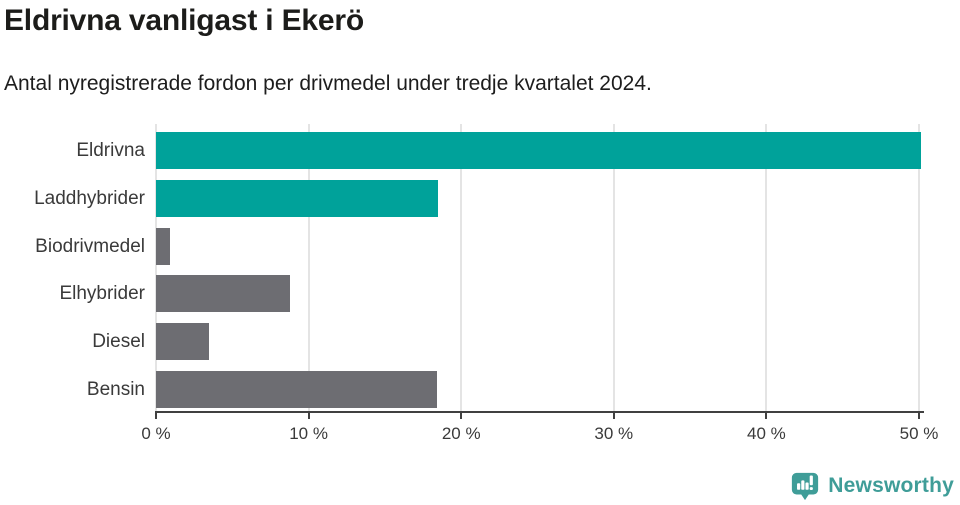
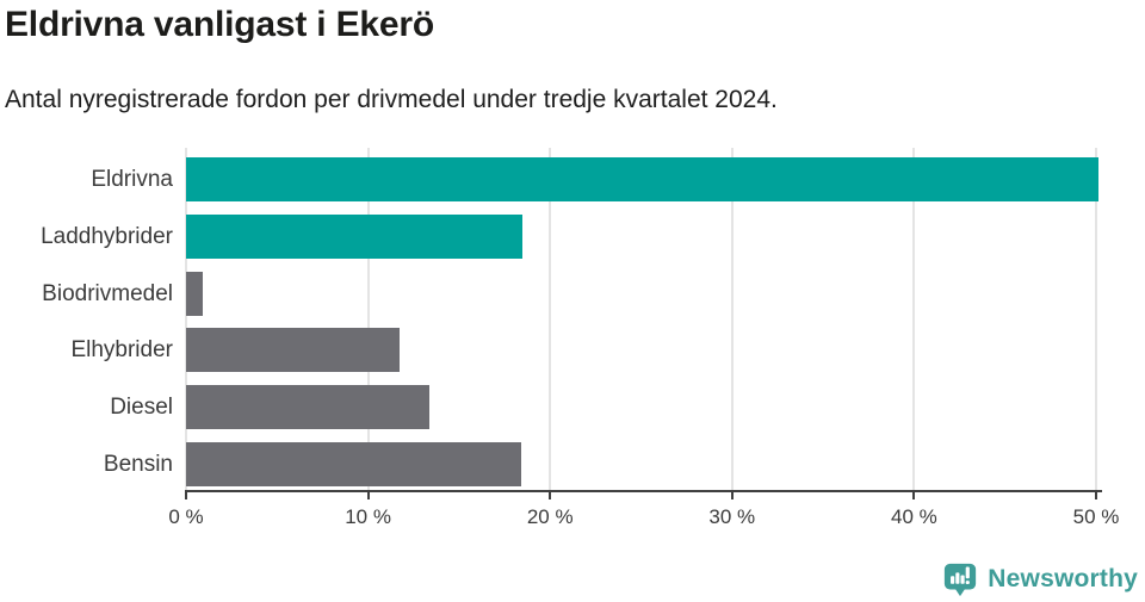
Elhybrider: 8.8% -> 11.7%
Diesel: 3.5% -> 13.4%
